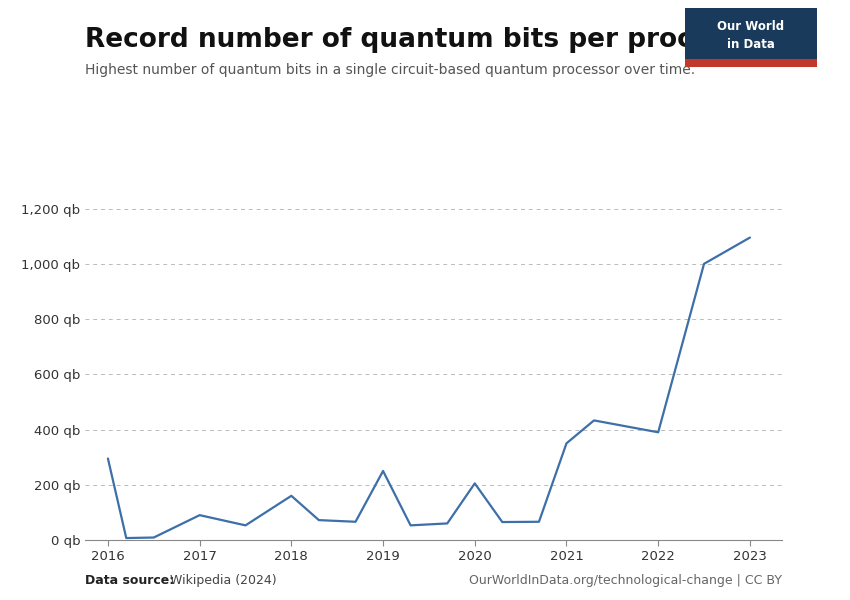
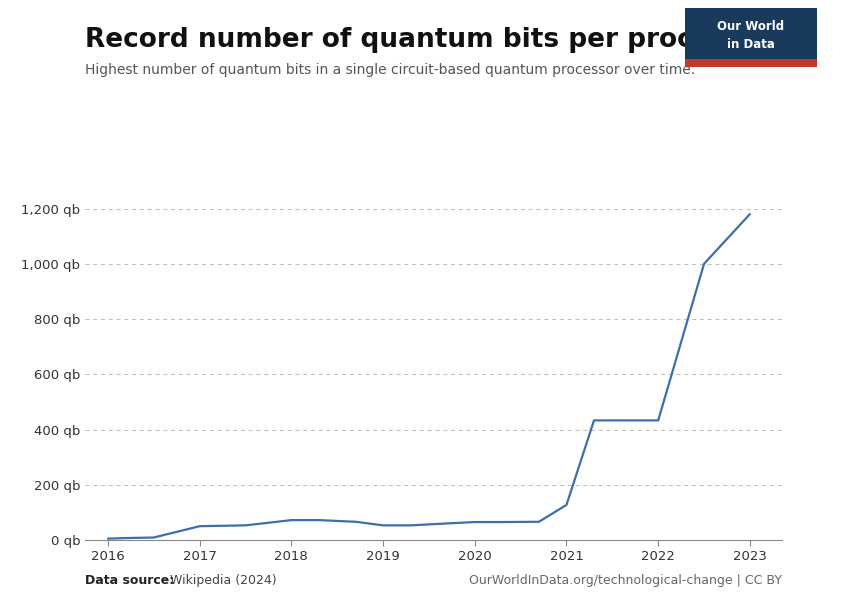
2016: 295 qb -> 5 qb
2017: 90 qb -> 50 qb
2018: 160 qb -> 72 qb
2019: 250 qb -> 53 qb
2020: 205 qb -> 65 qb
2021: 350 qb -> 127 qb
2022: 390 qb -> 433 qb
2023: 1,095 qb -> 1,180 qb
